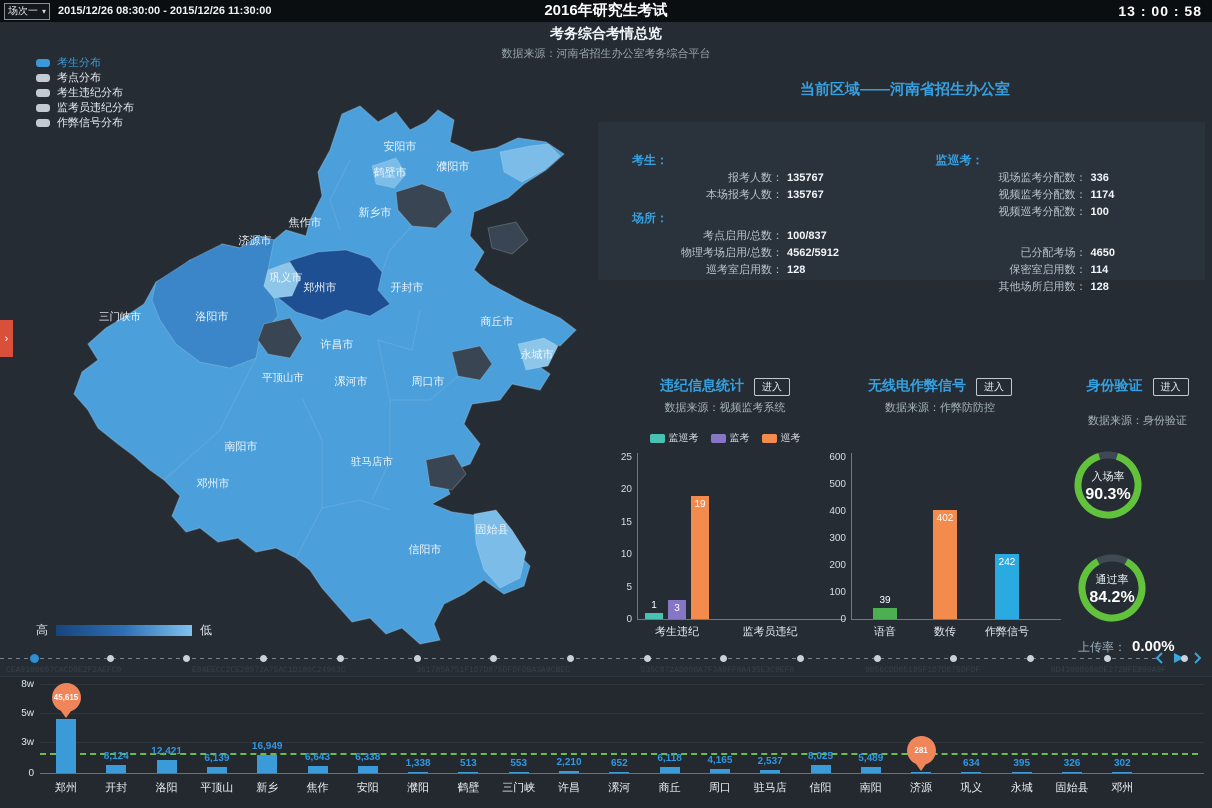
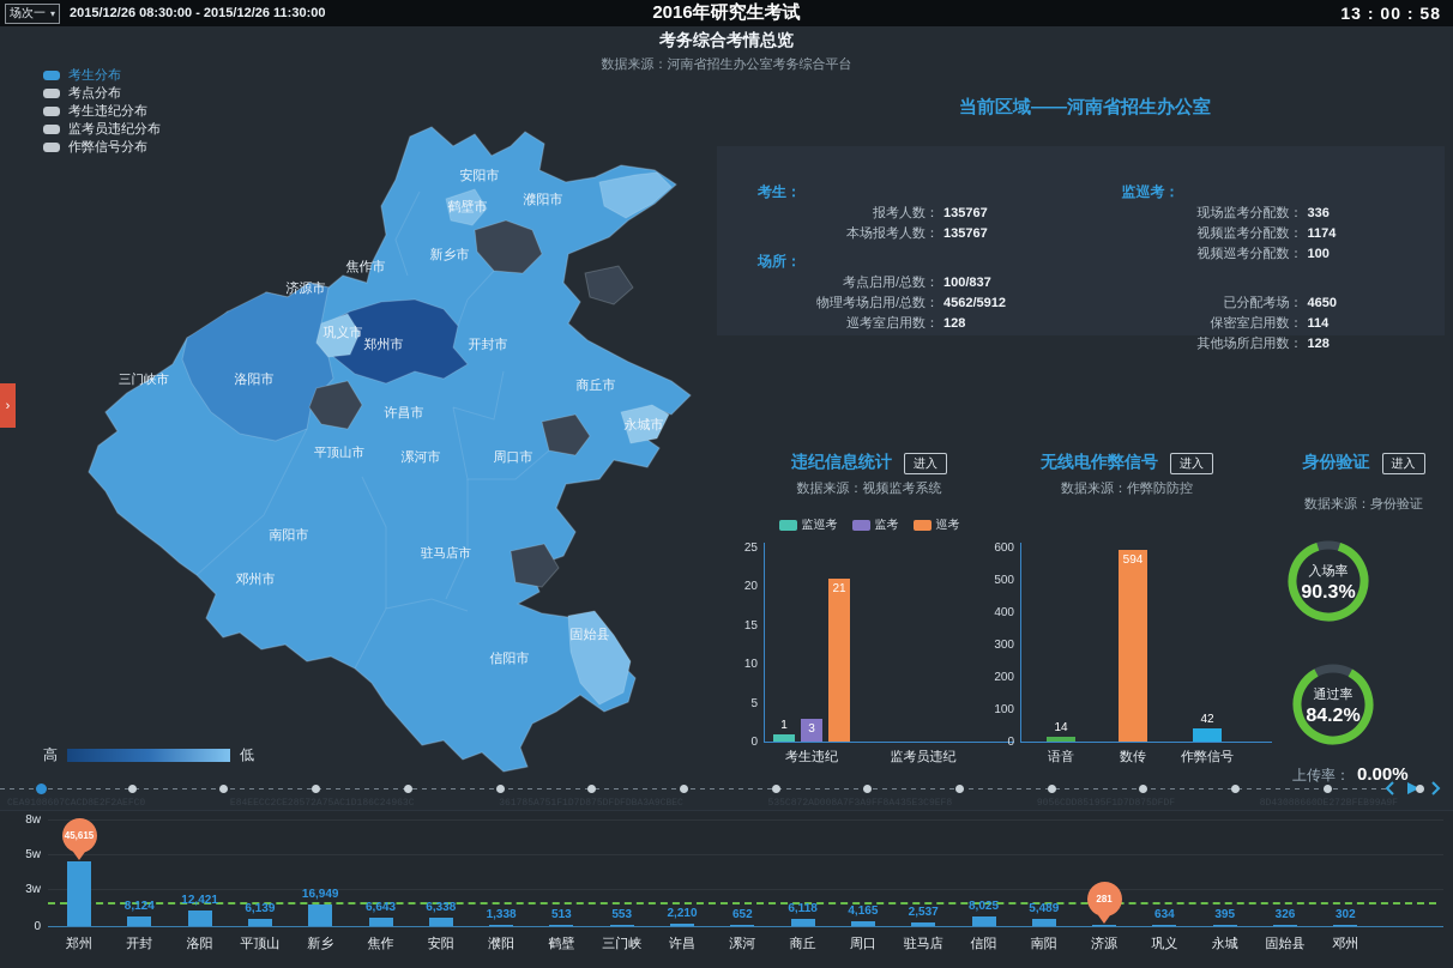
违纪信息统计/巡考/考生违纪: 19 -> 21
无线电作弊信号/语音: 39 -> 14
无线电作弊信号/数传: 402 -> 594
无线电作弊信号/作弊信号: 242 -> 42
